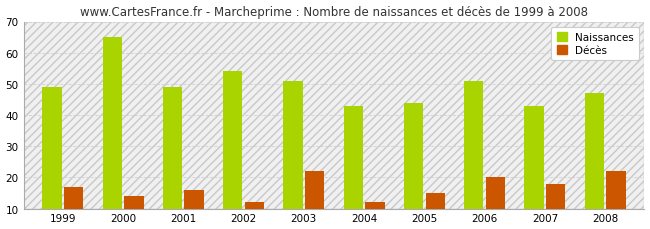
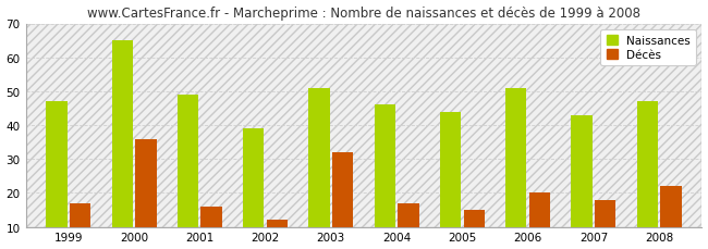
Naissances/1999: 49 -> 47
Décès/2000: 14 -> 36
Naissances/2002: 54 -> 39
Décès/2003: 22 -> 32
Naissances/2004: 43 -> 46
Décès/2004: 12 -> 17
